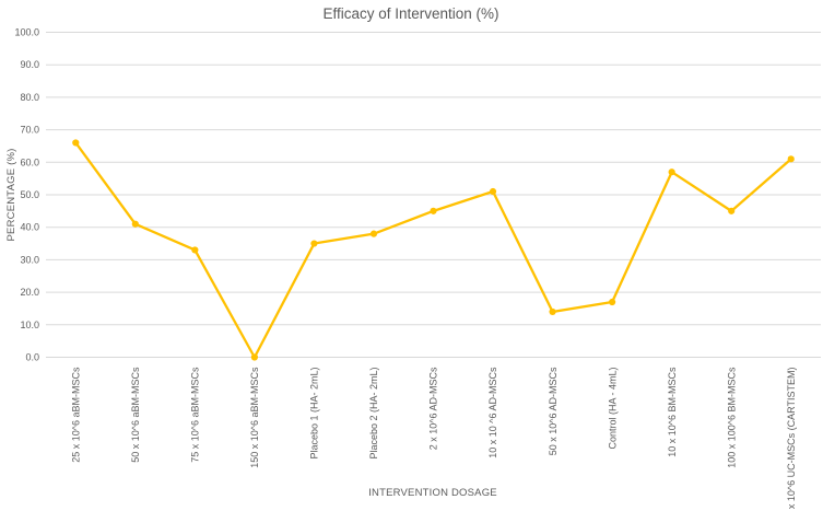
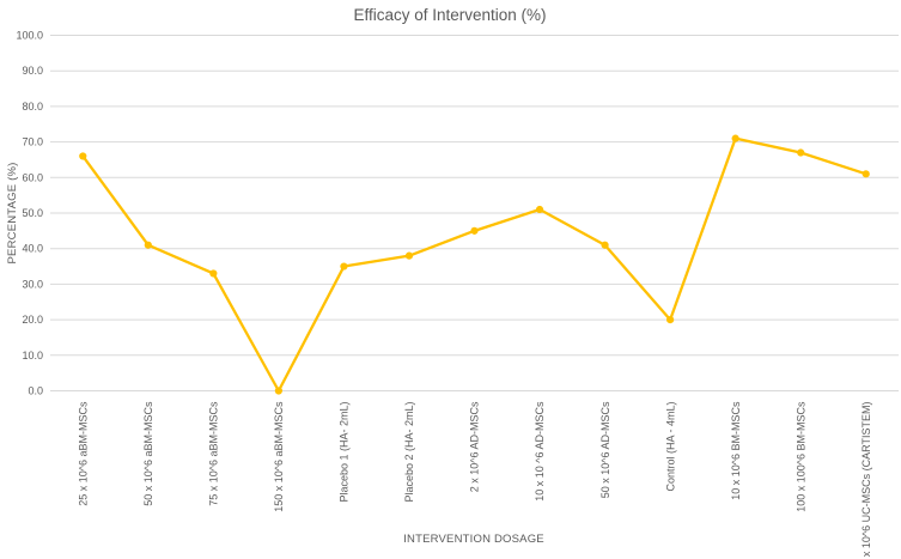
50 x 10^6 AD-MSCs: 14 -> 41
Control (HA - 4mL): 17 -> 20
10 x 10^6 BM-MSCs: 57 -> 71
100 x 100^6 BM-MSCs: 45 -> 67
